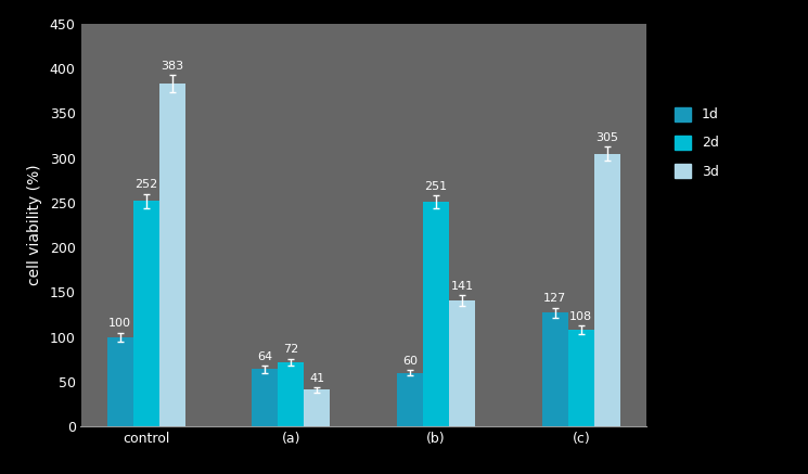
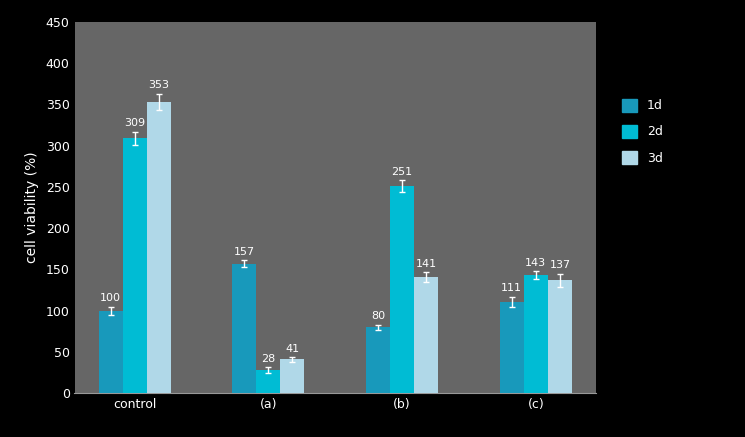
2d/control: 252 -> 309
3d/control: 383 -> 353
1d/(a): 64 -> 157
2d/(a): 72 -> 28
1d/(b): 60 -> 80
1d/(c): 127 -> 111
2d/(c): 108 -> 143
3d/(c): 305 -> 137
